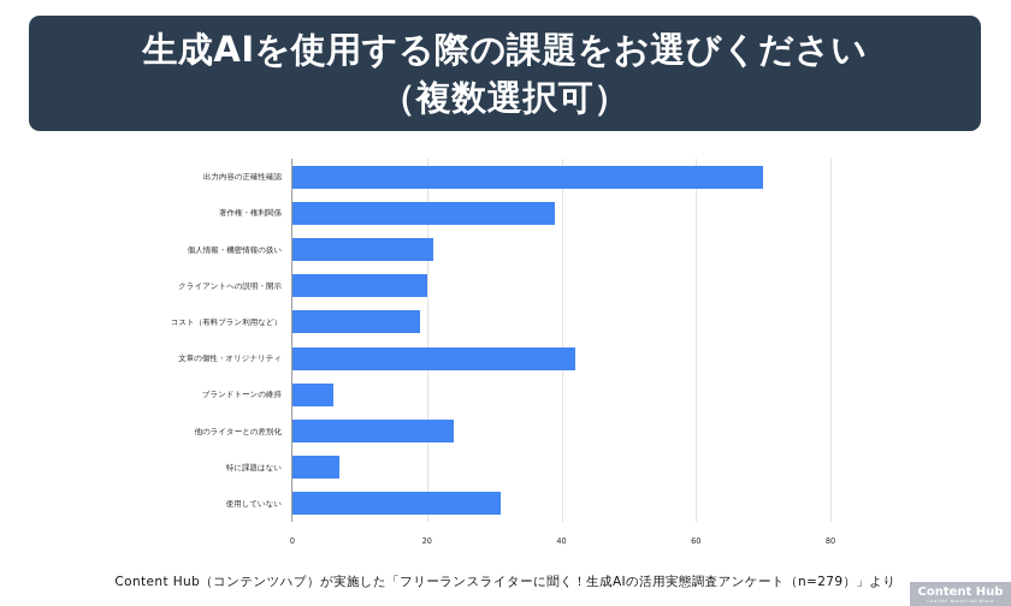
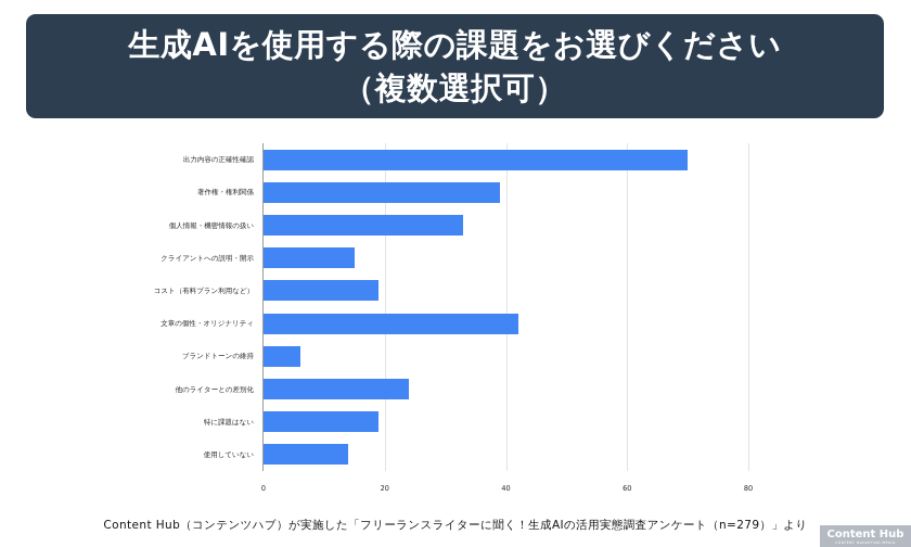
個人情報・機密情報の扱い: 21 -> 33
クライアントへの説明・開示: 20 -> 15
特に課題はない: 7 -> 19
使用していない: 31 -> 14
